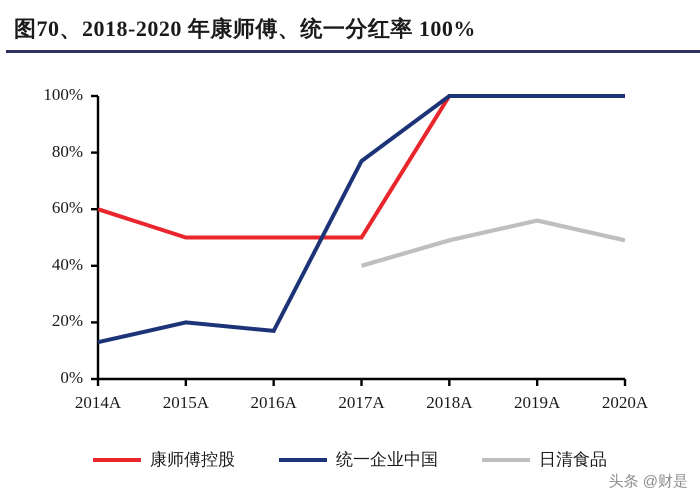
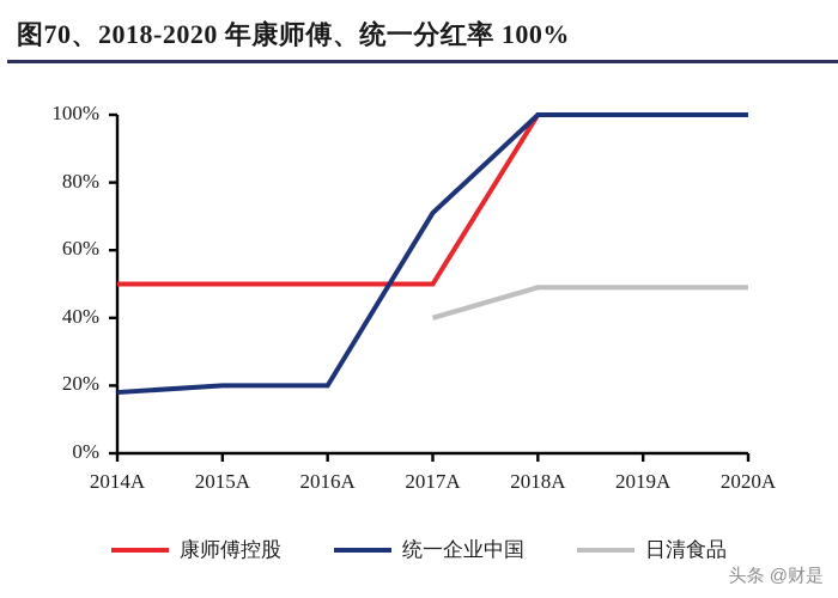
康师傅控股/2014A: 60% -> 50%
统一企业中国/2014A: 13% -> 18%
统一企业中国/2016A: 17% -> 20%
统一企业中国/2017A: 77% -> 71%
日清食品/2019A: 56% -> 49%
